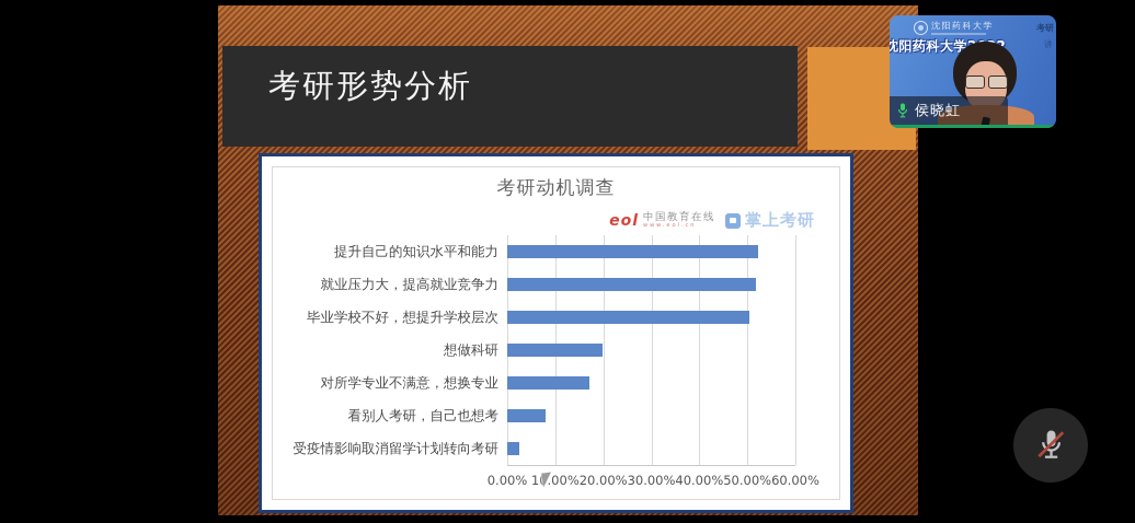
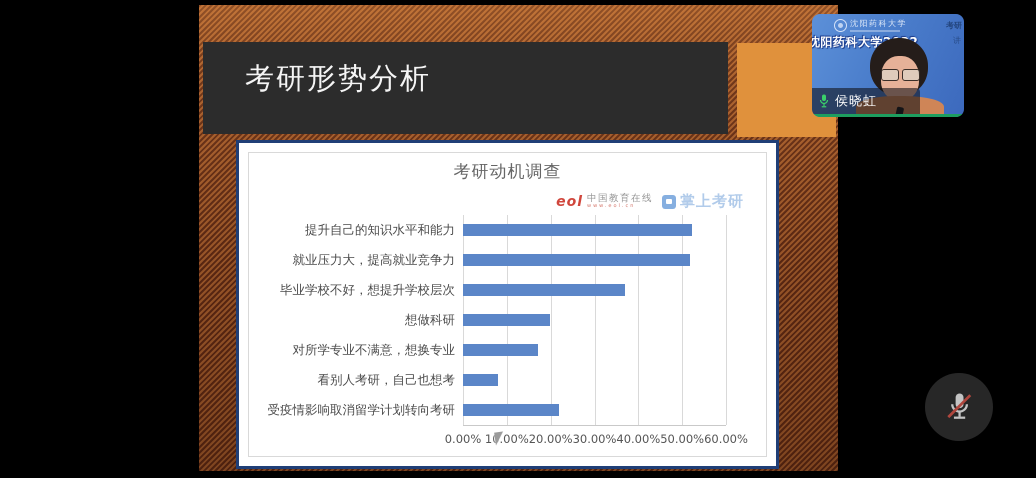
毕业学校不好，想提升学校层次: 50% -> 37%
受疫情影响取消留学计划转向考研: 2% -> 22%
